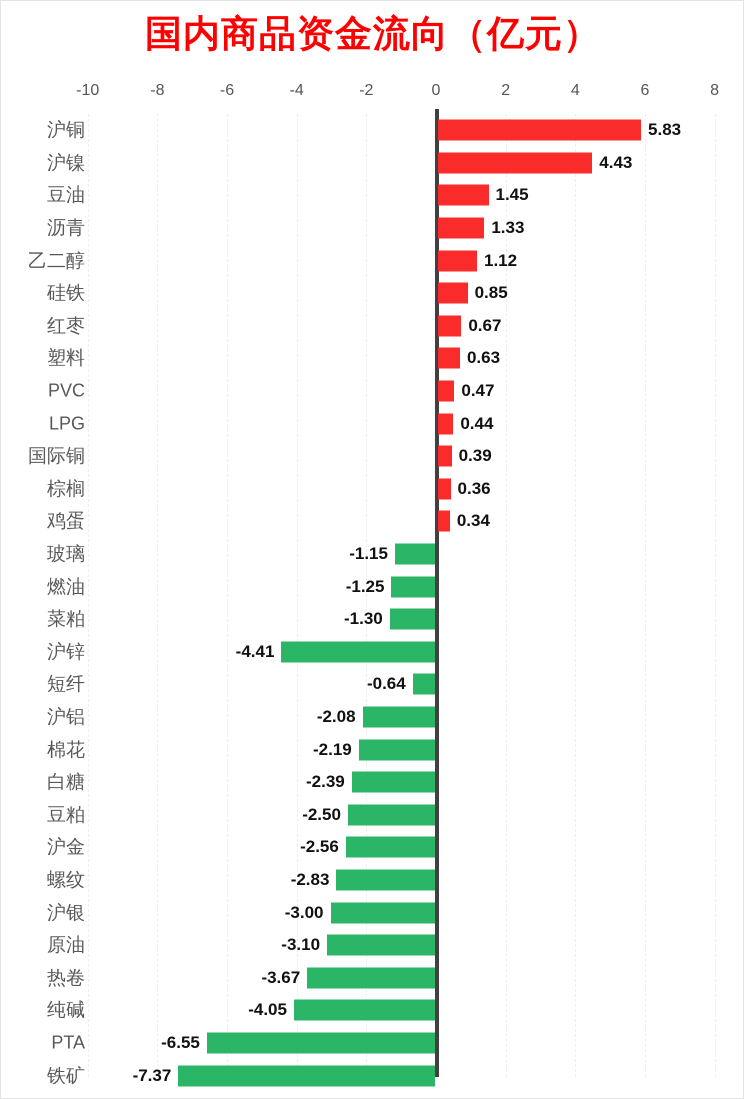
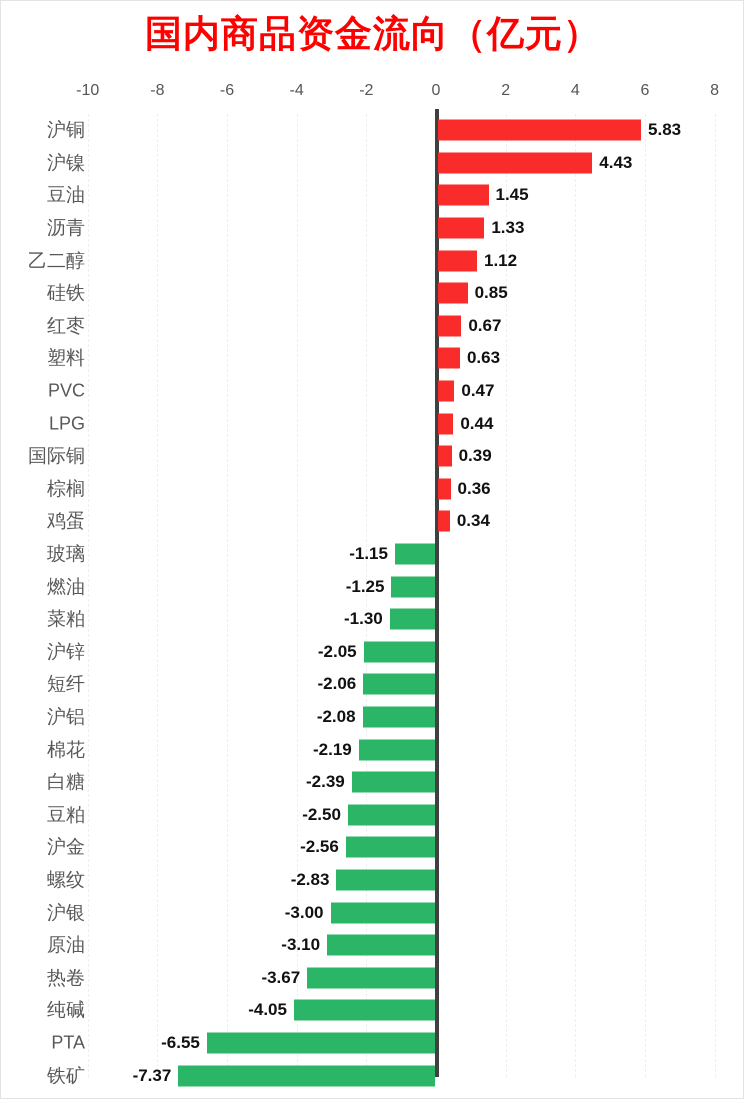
沪锌: -4.41 -> -2.05
短纤: -0.64 -> -2.06
